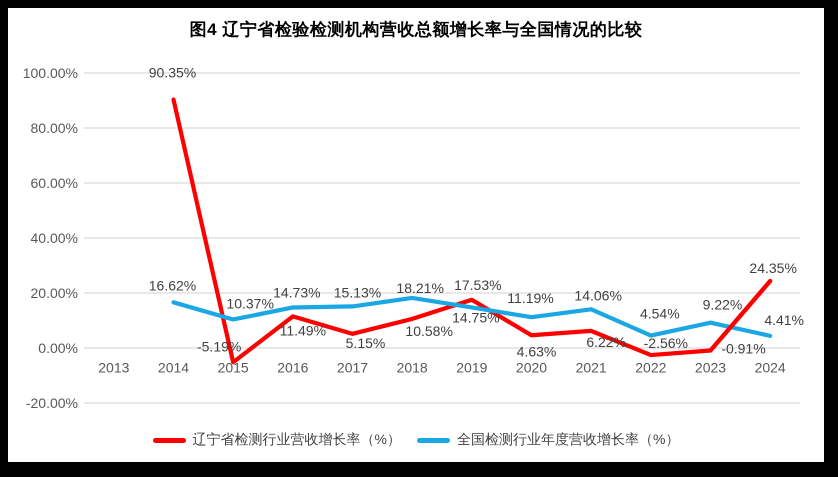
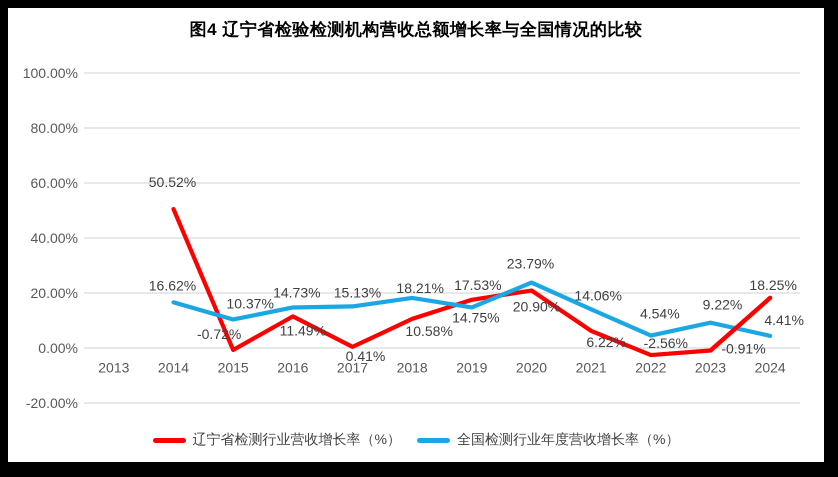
辽宁省检测行业营收增长率（%）/2014: 90.35% -> 50.52%
辽宁省检测行业营收增长率（%）/2015: -5.19% -> -0.72%
辽宁省检测行业营收增长率（%）/2017: 5.15% -> 0.41%
辽宁省检测行业营收增长率（%）/2020: 4.63% -> 20.90%
全国检测行业年度营收增长率（%）/2020: 11.19% -> 23.79%
辽宁省检测行业营收增长率（%）/2024: 24.35% -> 18.25%
